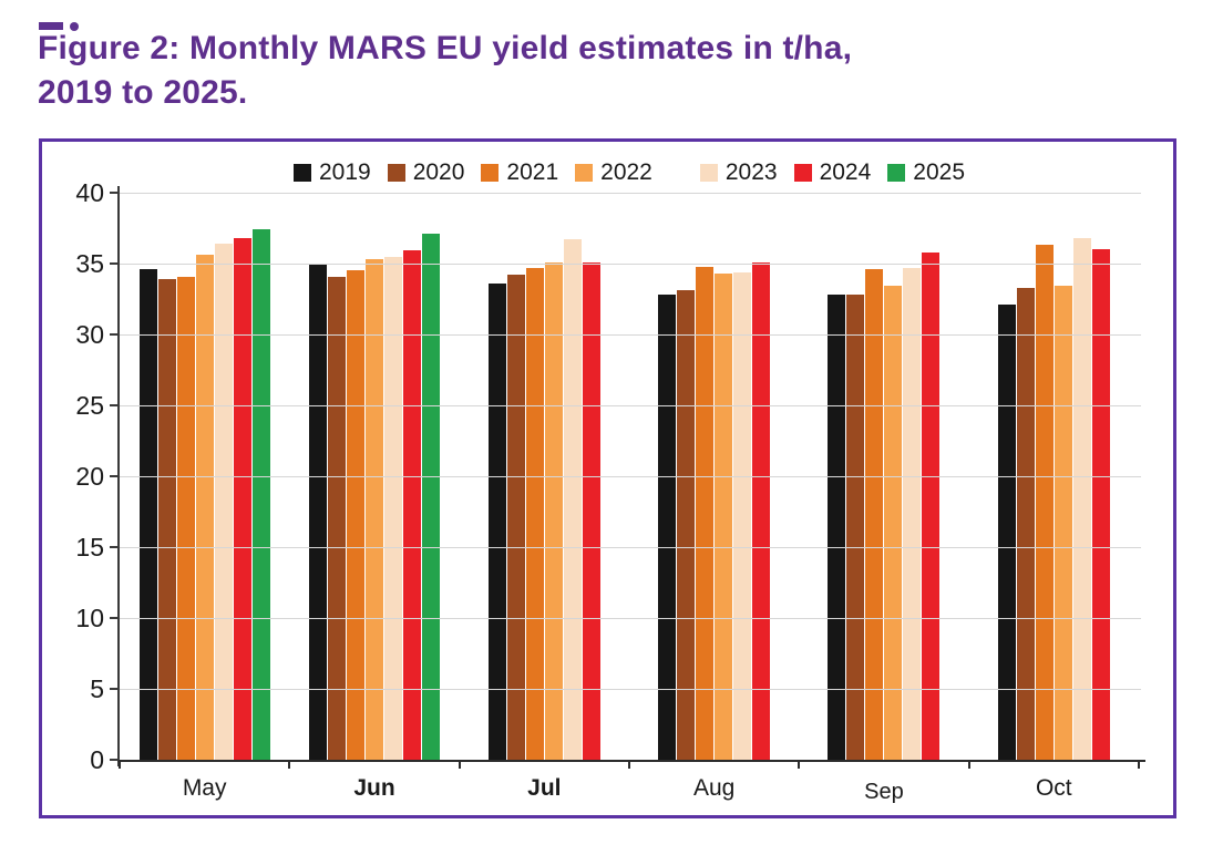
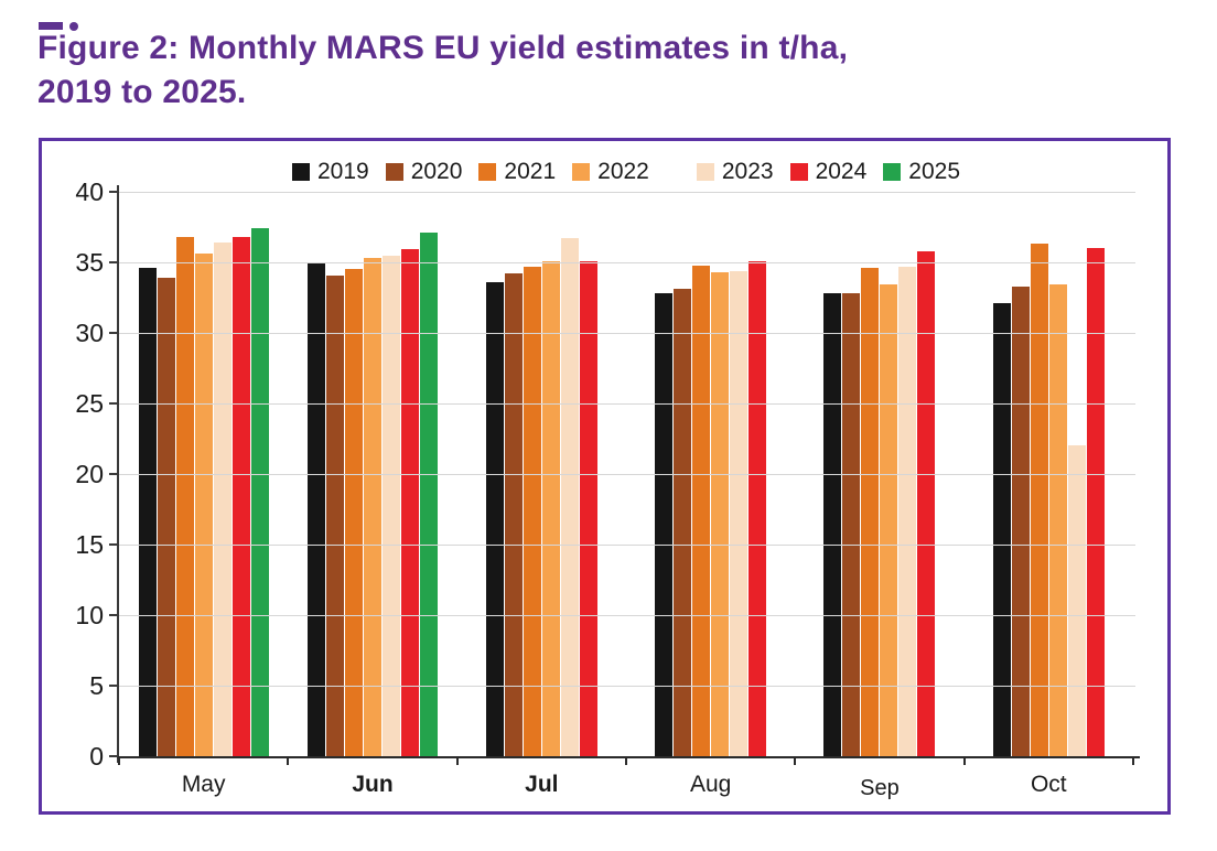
2021/May: 34.1 -> 36.8
2023/Oct: 36.8 -> 22.0
